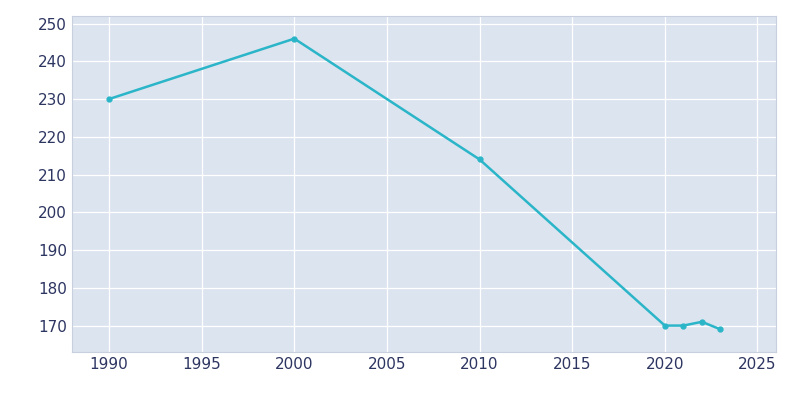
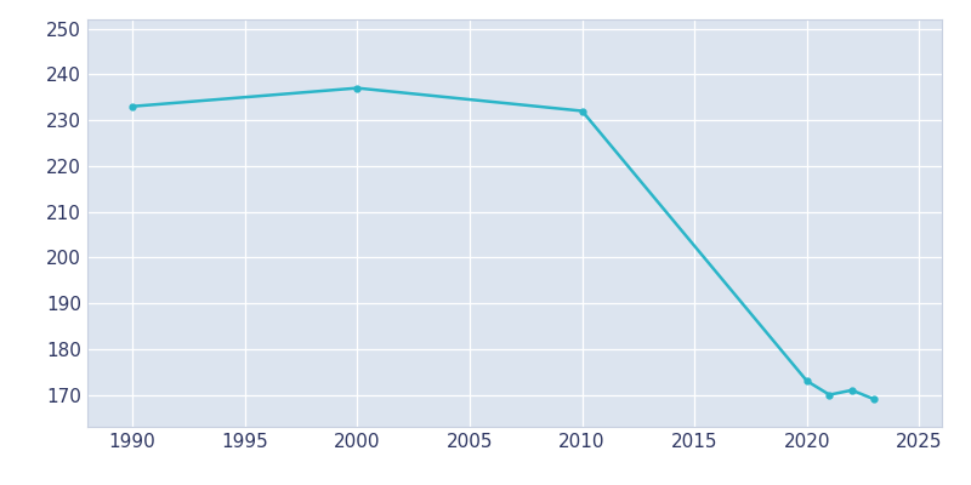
1990: 230 -> 233
2000: 246 -> 237
2010: 214 -> 232
2020: 170 -> 173
